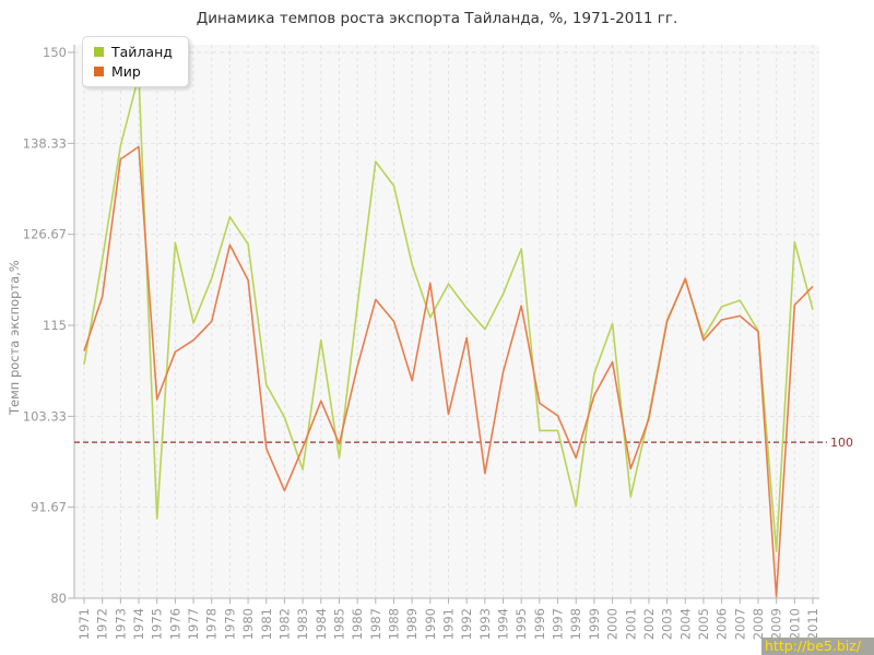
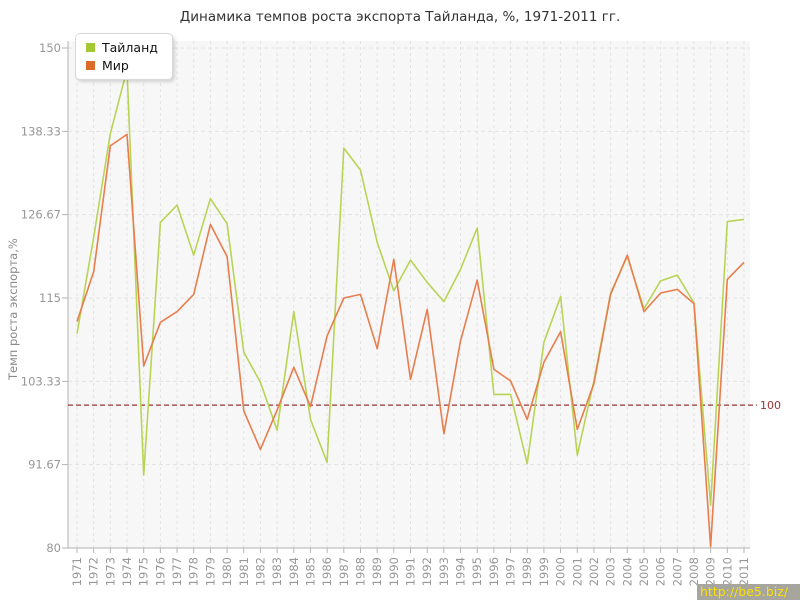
Тайланд/1977: 115 -> 128
Тайланд/1986: 118 -> 92
Мир/1987: 118 -> 115
Тайланд/2011: 117 -> 126
